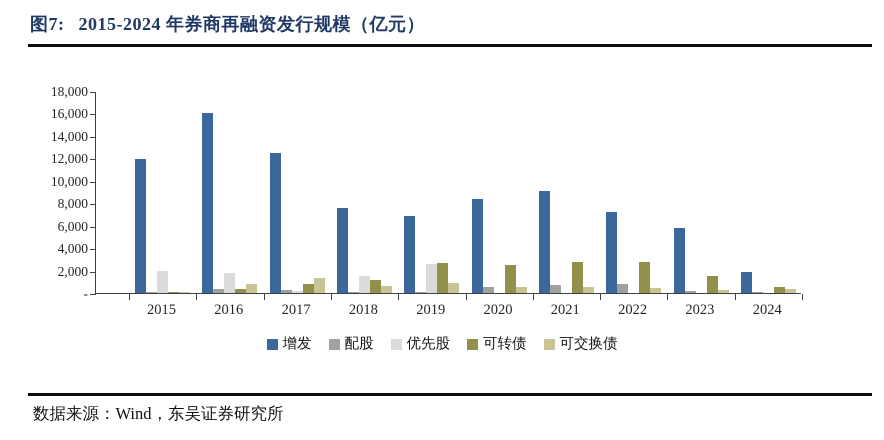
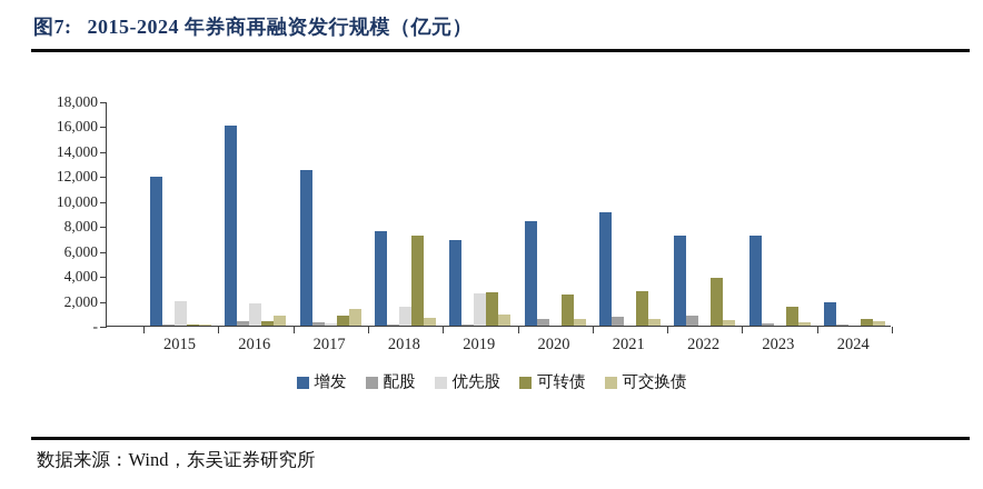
可转债/2018: 1200 -> 7200
可转债/2022: 2800 -> 3800
增发/2023: 5800 -> 7200
